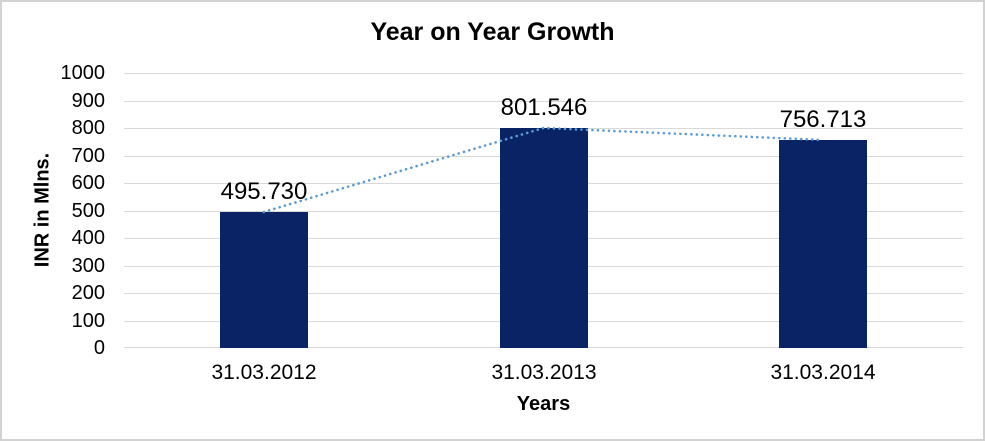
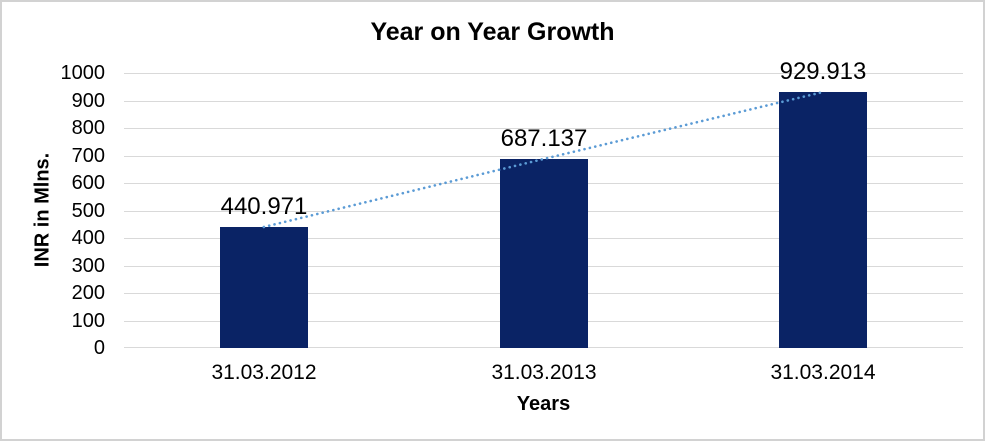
31.03.2012: 495.730 -> 440.971
31.03.2013: 801.546 -> 687.137
31.03.2014: 756.713 -> 929.913
